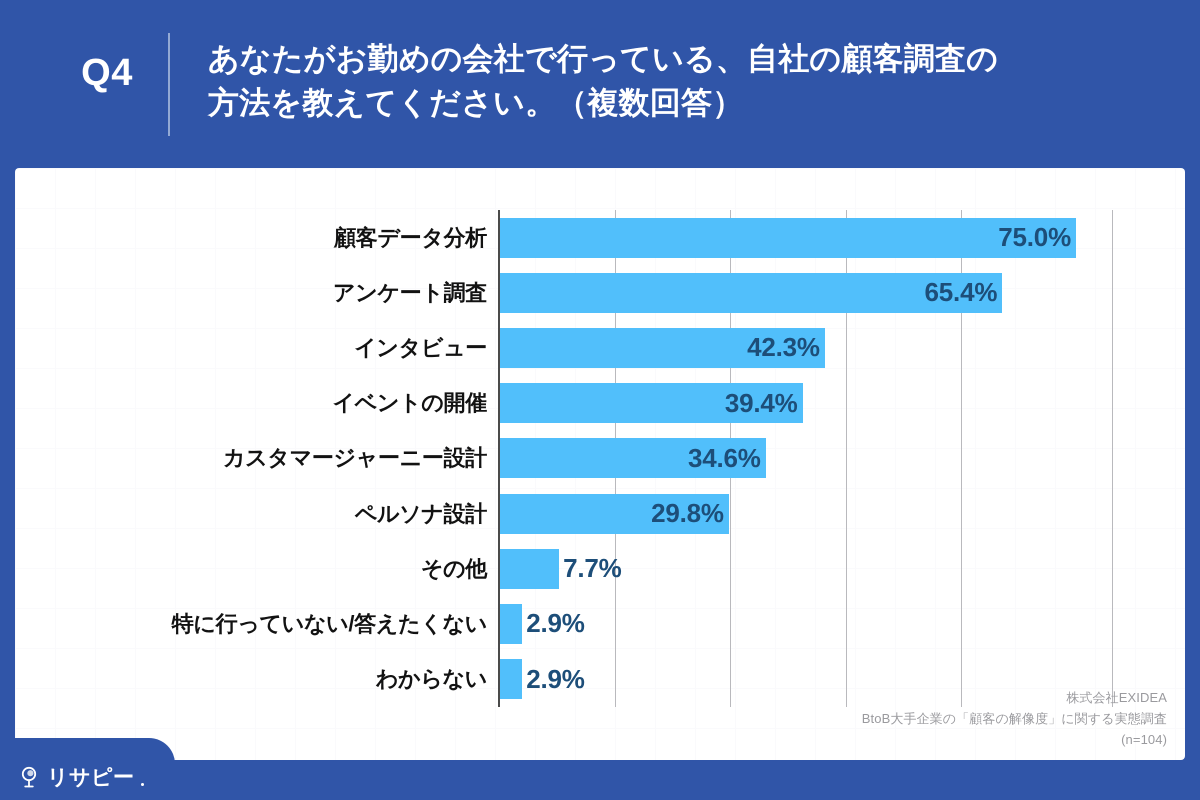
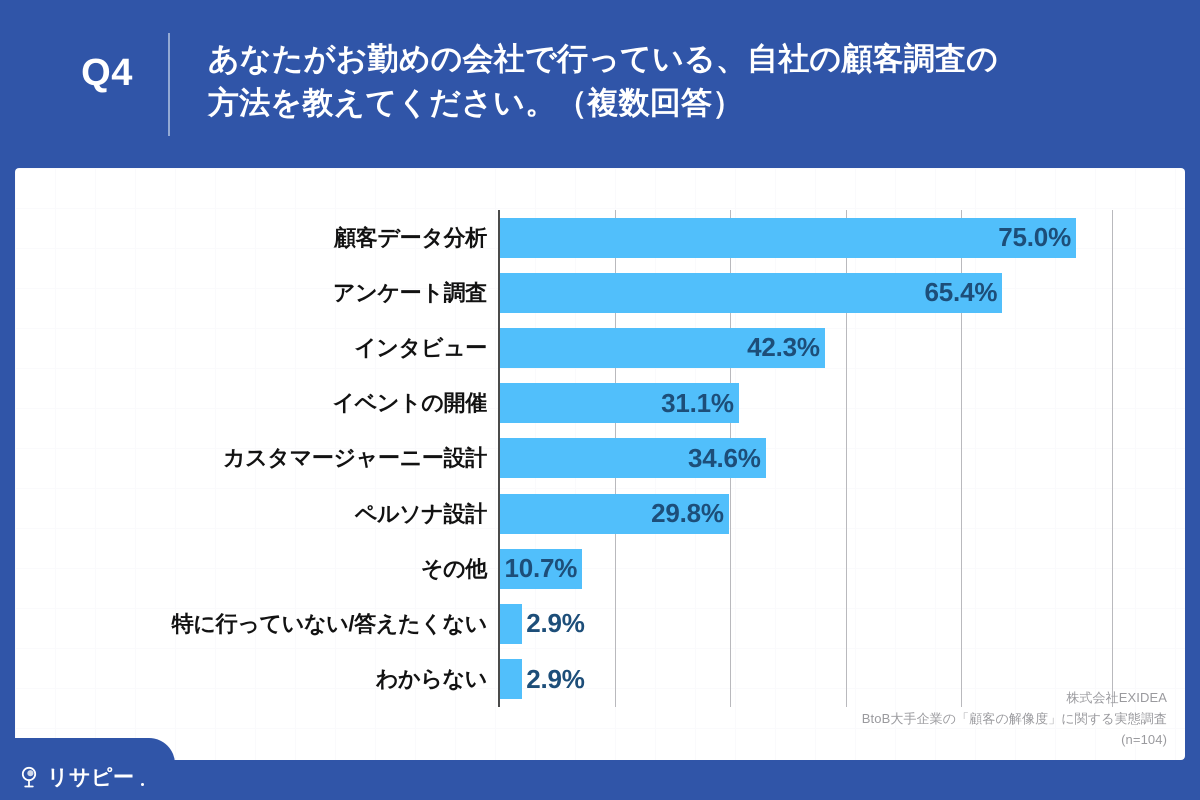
イベントの開催: 39.4% -> 31.1%
その他: 7.7% -> 10.7%
